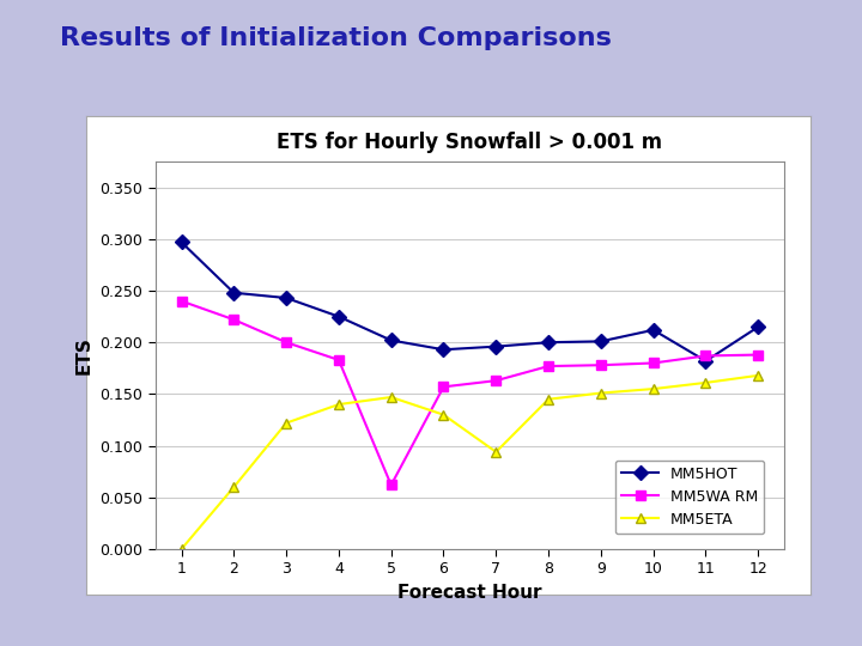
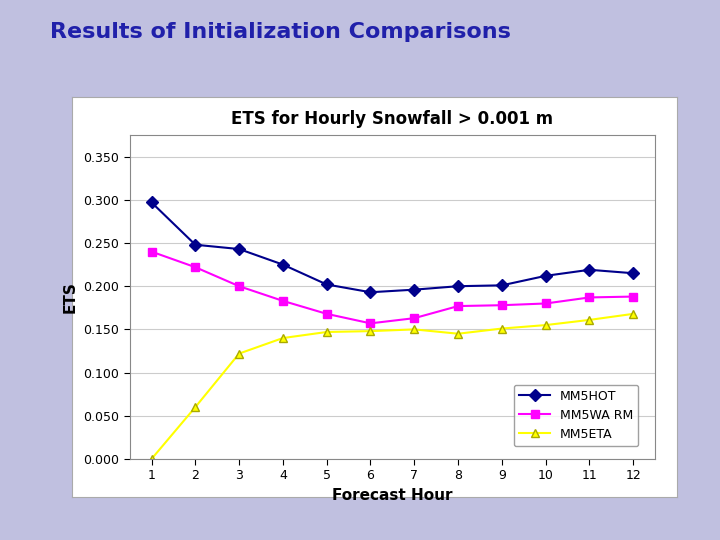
MM5WA RM/5: 0.062 -> 0.168
MM5ETA/6: 0.130 -> 0.148
MM5ETA/7: 0.094 -> 0.150
MM5HOT/11: 0.182 -> 0.219
